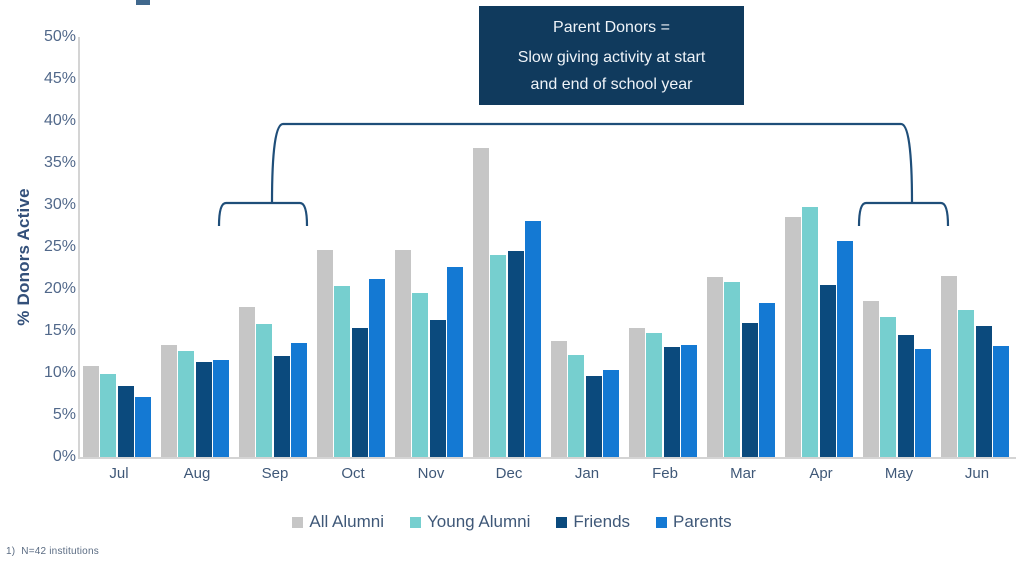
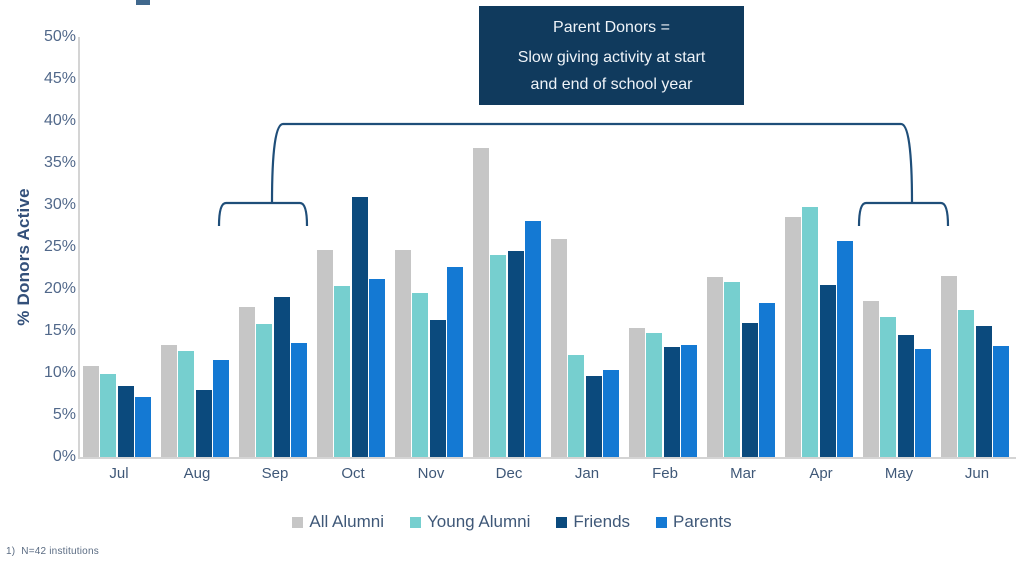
Friends/Aug: 11% -> 8%
Friends/Sep: 12% -> 19%
Friends/Oct: 15% -> 31%
All Alumni/Jan: 14% -> 26%
